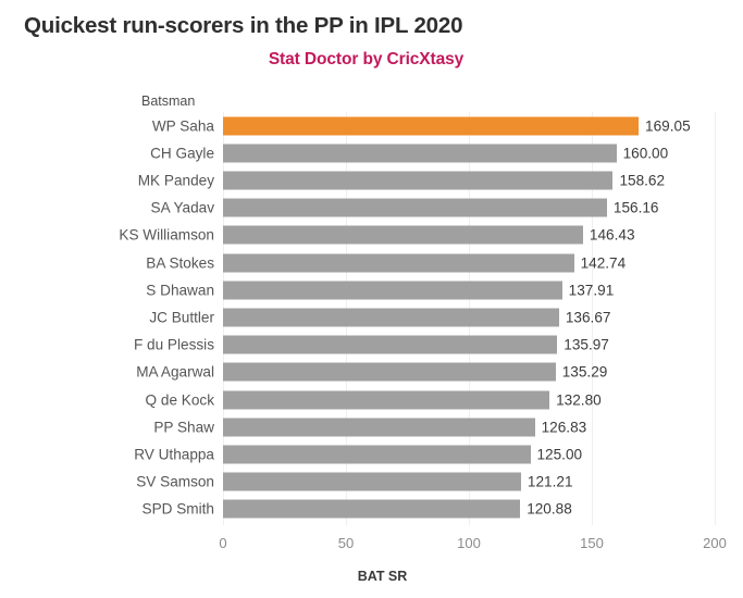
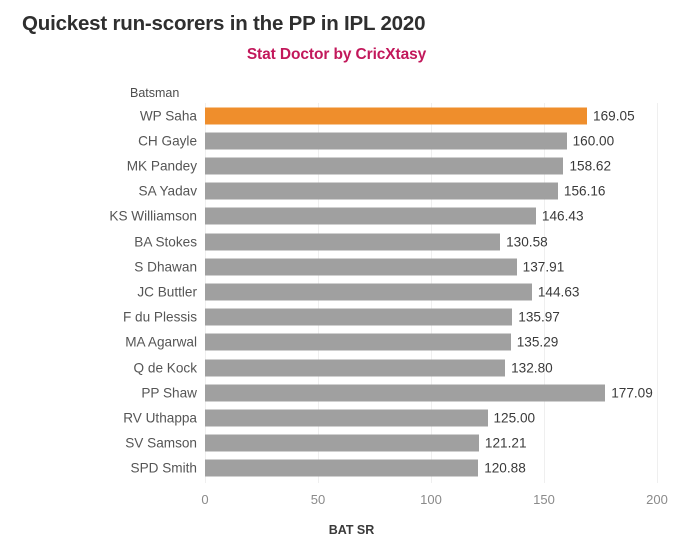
BA Stokes: 142.74 -> 130.58
JC Buttler: 136.67 -> 144.63
PP Shaw: 126.83 -> 177.09
